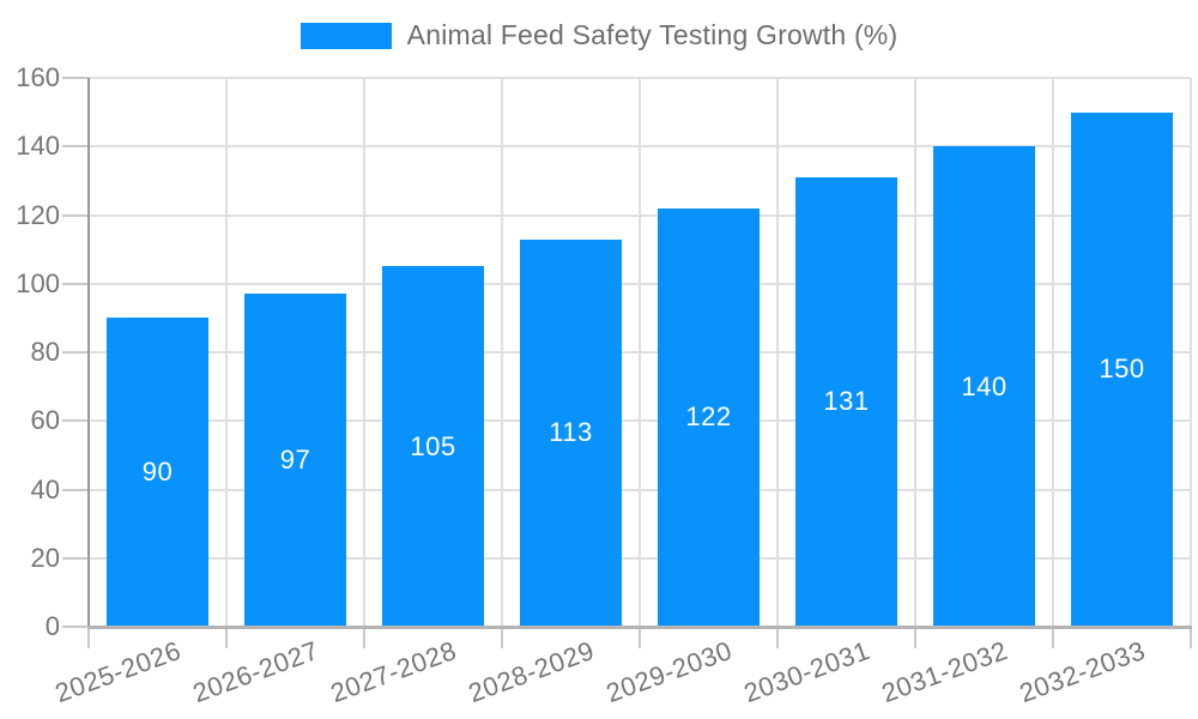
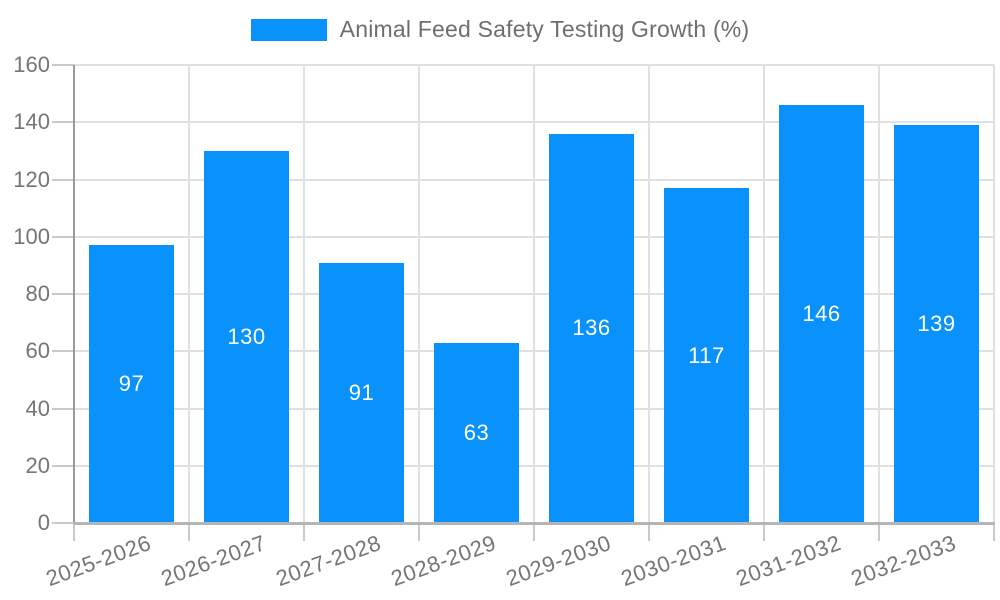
2025-2026: 90 -> 97
2026-2027: 97 -> 130
2027-2028: 105 -> 91
2028-2029: 113 -> 63
2029-2030: 122 -> 136
2030-2031: 131 -> 117
2031-2032: 140 -> 146
2032-2033: 150 -> 139
